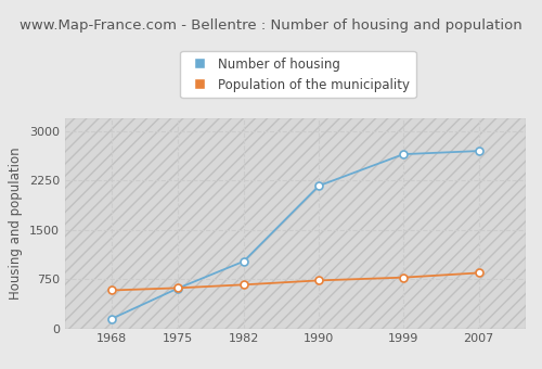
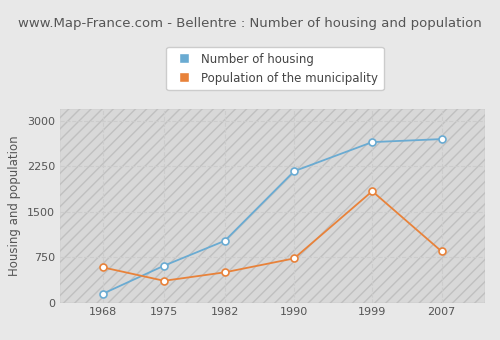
Population of the municipality/1975: 620 -> 360
Population of the municipality/1982: 660 -> 500
Population of the municipality/1999: 780 -> 1840
